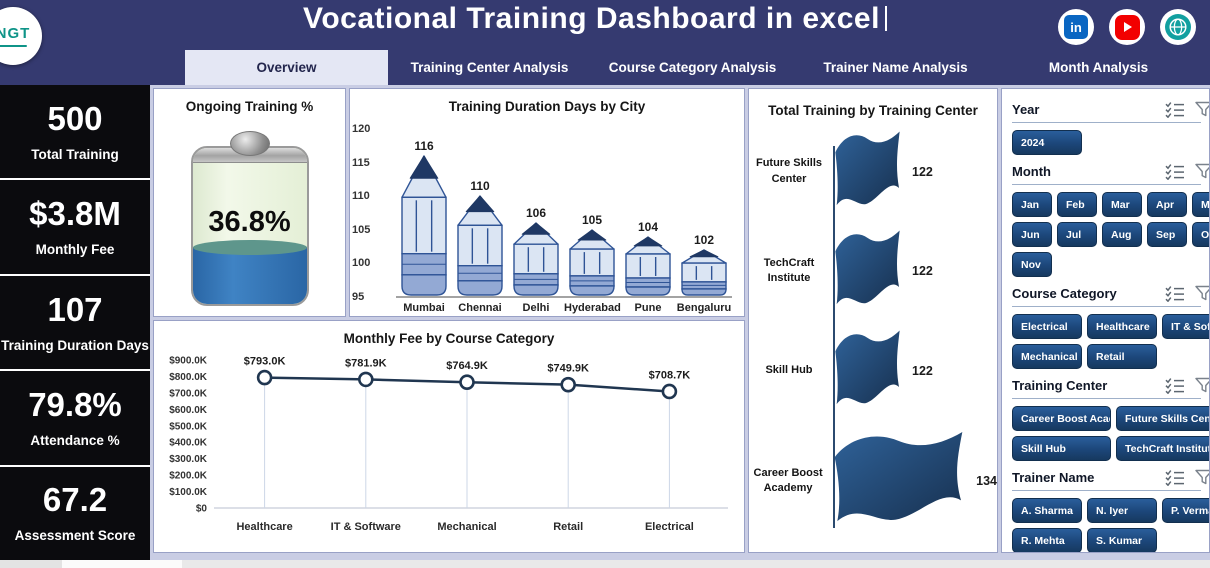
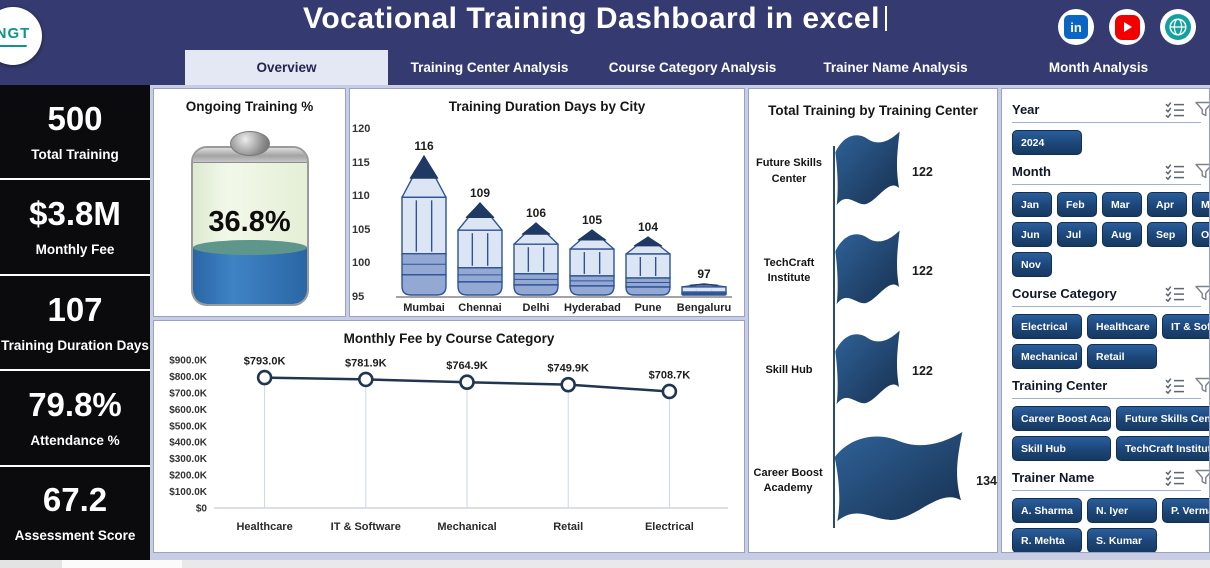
Training Duration Days by City/Chennai: 110 -> 109
Training Duration Days by City/Bengaluru: 102 -> 97
